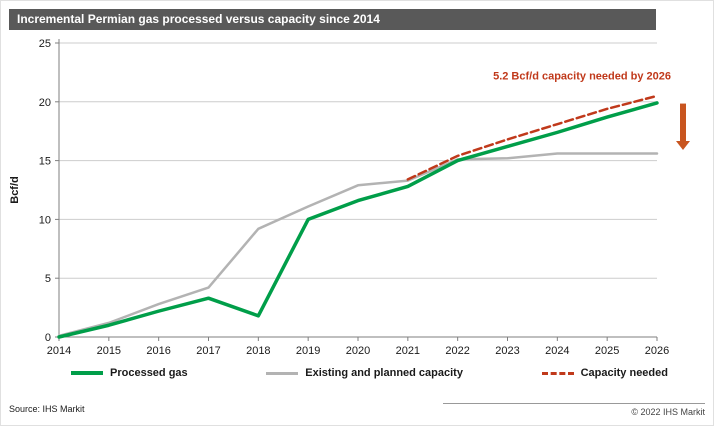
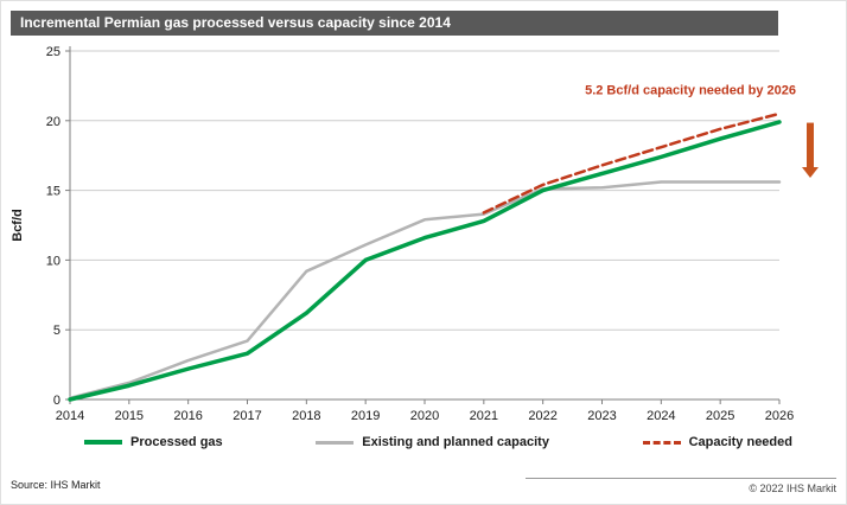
Processed gas/2018: 1.8 -> 6.2
